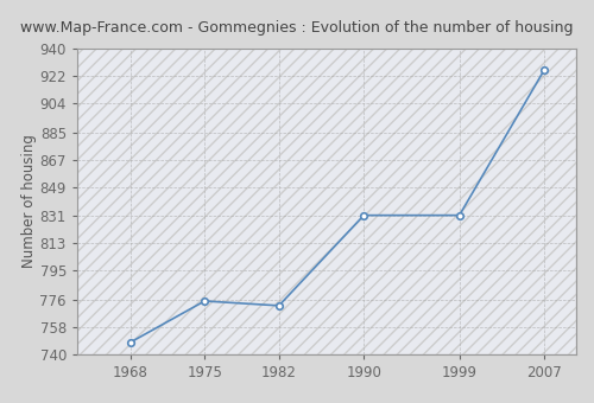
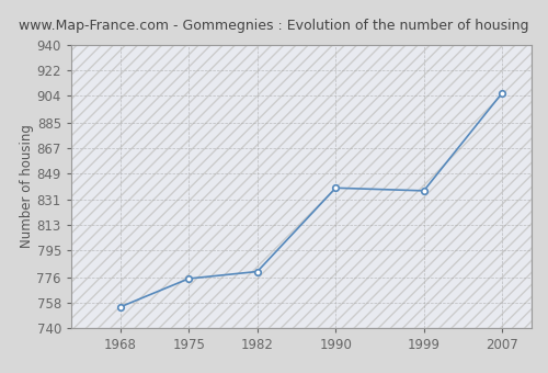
1968: 748 -> 755
1982: 772 -> 780
1990: 831 -> 839
1999: 831 -> 837
2007: 926 -> 906
